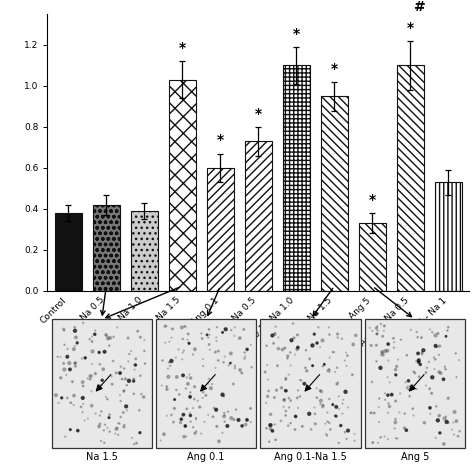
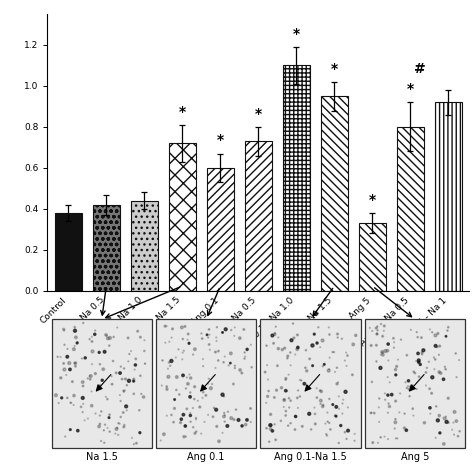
Na 1.0: 0.39 -> 0.44
Na 1.5: 1.03 -> 0.72
Ang 5 - Na 0.5: 1.10 -> 0.80
Ang 5 - Na 1: 0.53 -> 0.92
